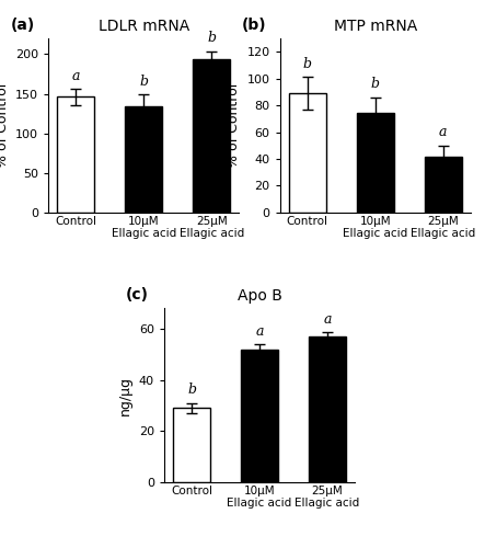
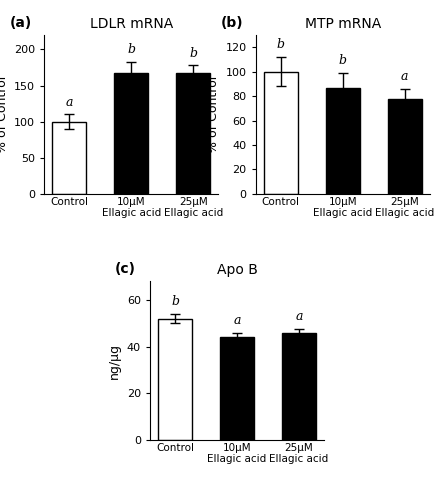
LDLR mRNA/Control: 146 -> 100
LDLR mRNA/10μM Ellagic acid: 134 -> 168
LDLR mRNA/25μM Ellagic acid: 194 -> 168
MTP mRNA/Control: 89 -> 100
MTP mRNA/10μM Ellagic acid: 74 -> 87
MTP mRNA/25μM Ellagic acid: 42 -> 78
Apo B/Control: 29 -> 52
Apo B/10μM Ellagic acid: 52 -> 44
Apo B/25μM Ellagic acid: 57 -> 46
